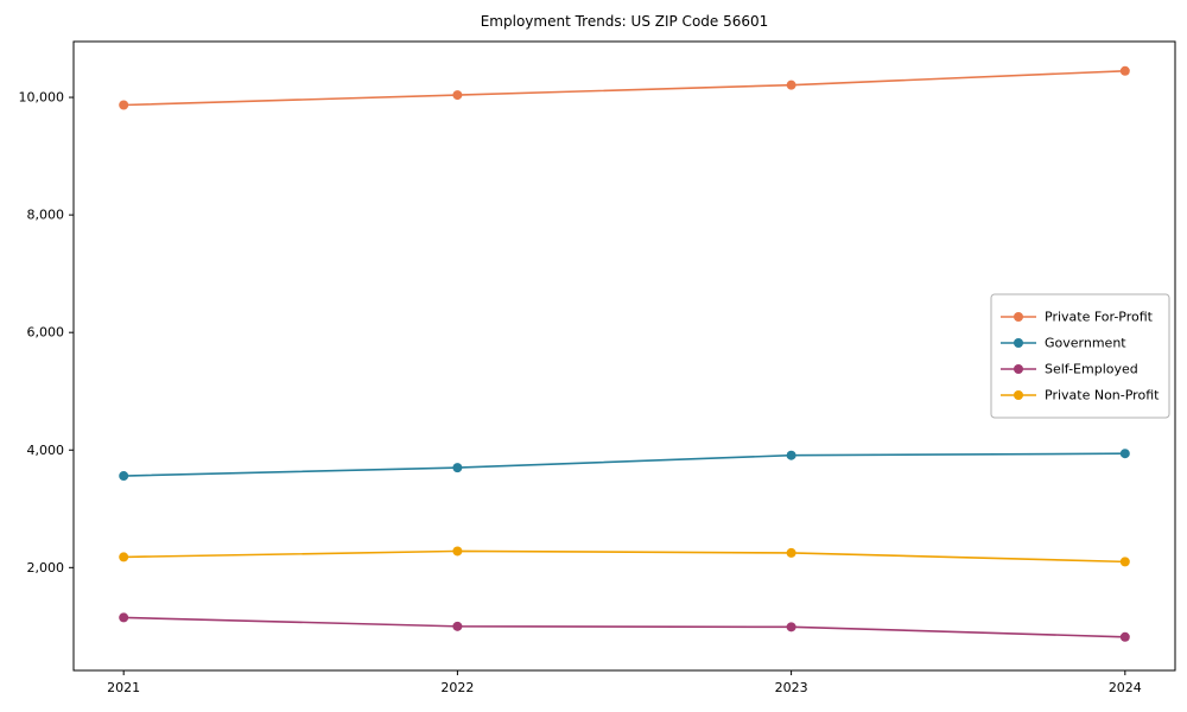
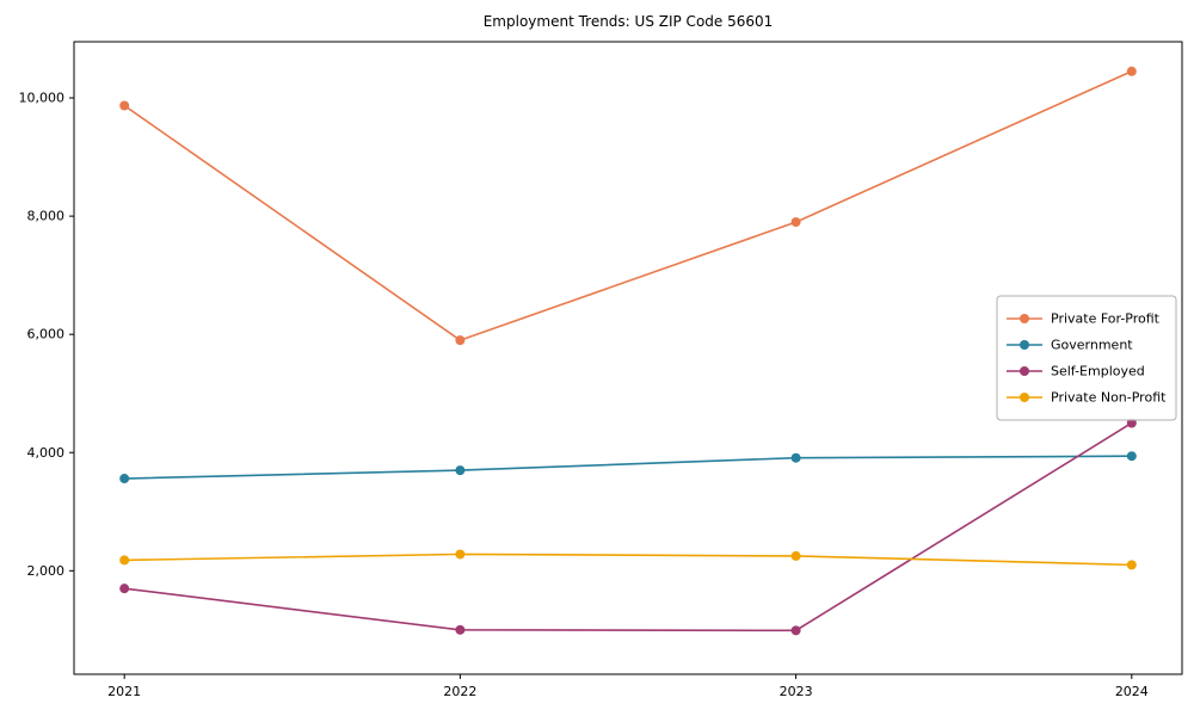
Self-Employed/2021: 1200 -> 1700
Private For-Profit/2022: 10000 -> 5900
Private For-Profit/2023: 10200 -> 7900
Self-Employed/2024: 800 -> 4500
